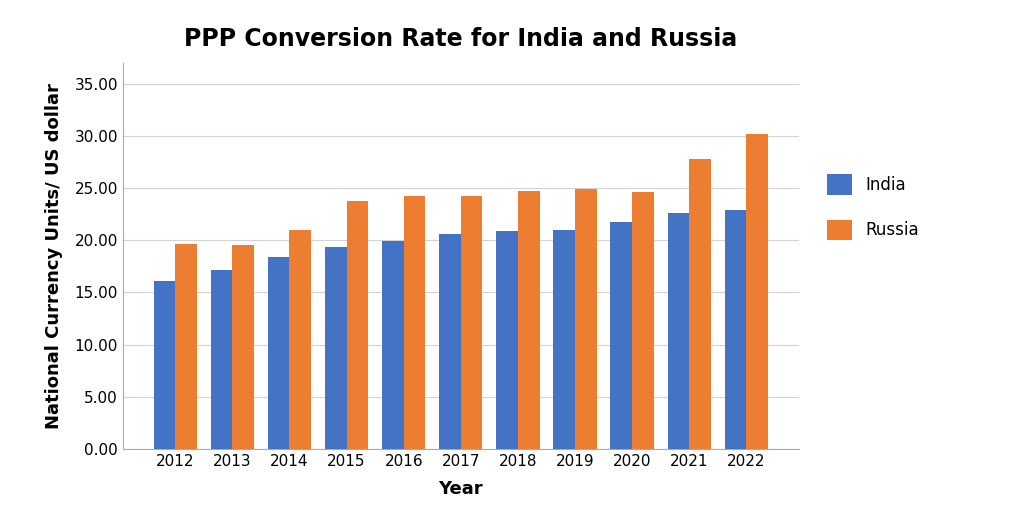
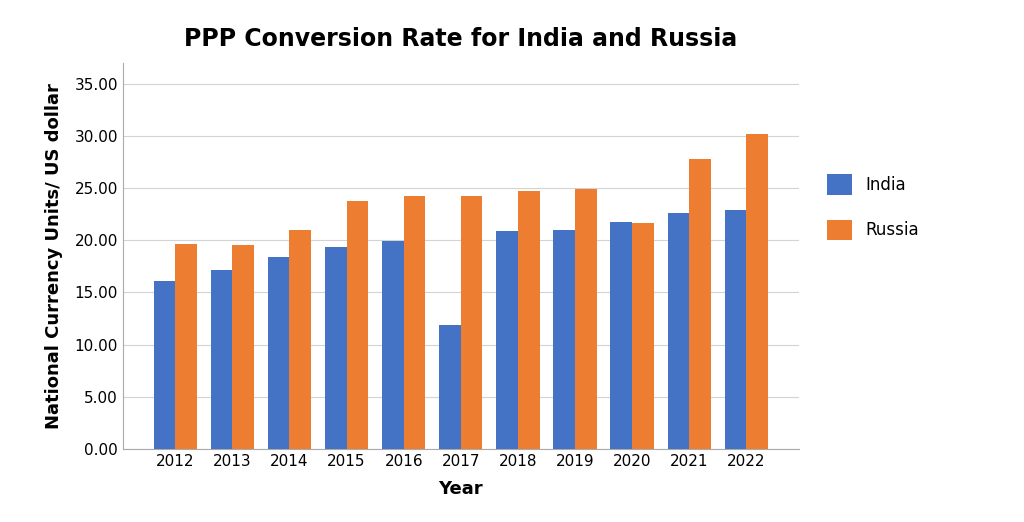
India/2017: 20.6 -> 11.9
Russia/2020: 24.6 -> 21.6
